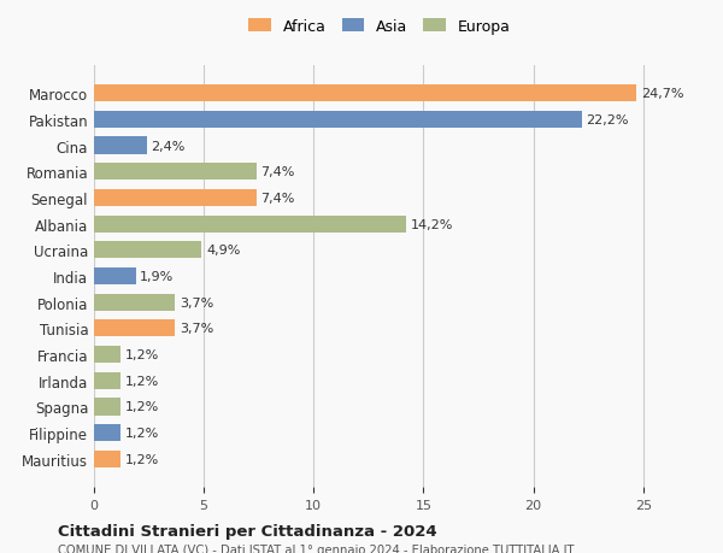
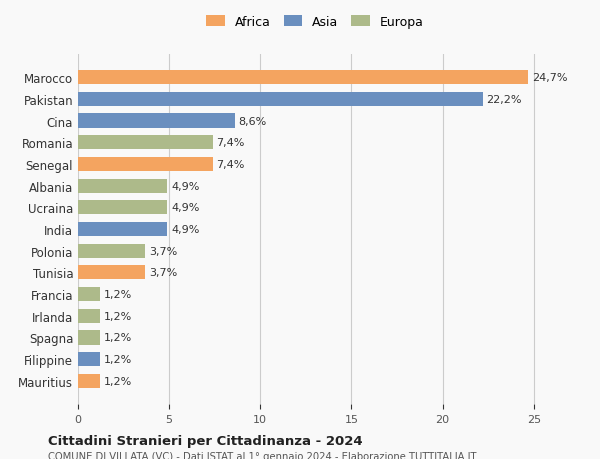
Cina: 2,4% -> 8,6%
Albania: 14,2% -> 4,9%
India: 1,9% -> 4,9%
